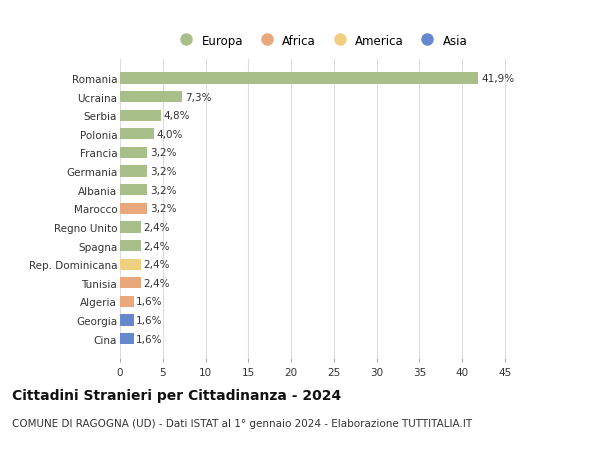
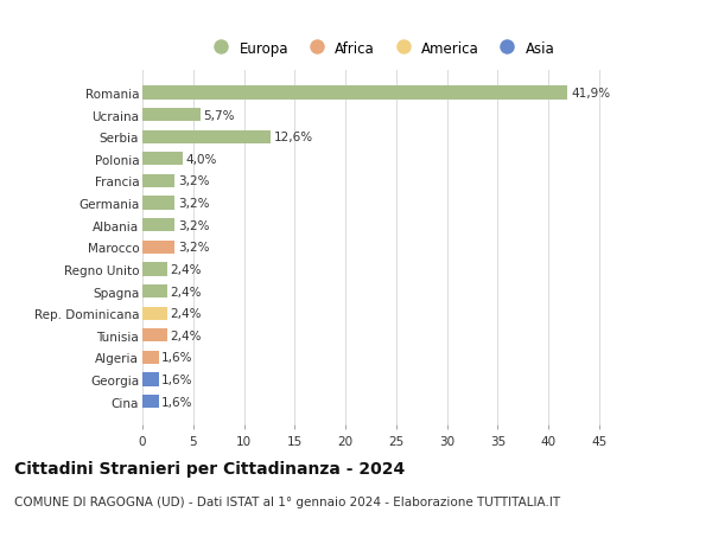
Ucraina: 7,3% -> 5,7%
Serbia: 4,8% -> 12,6%
